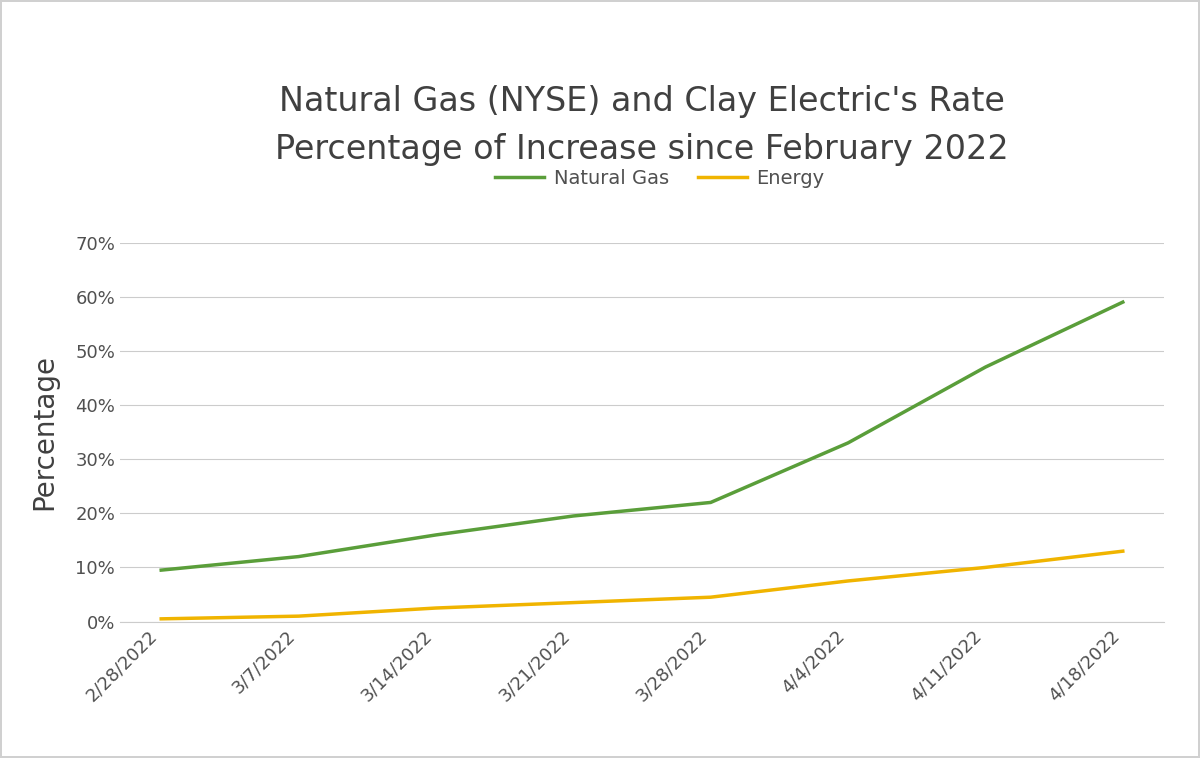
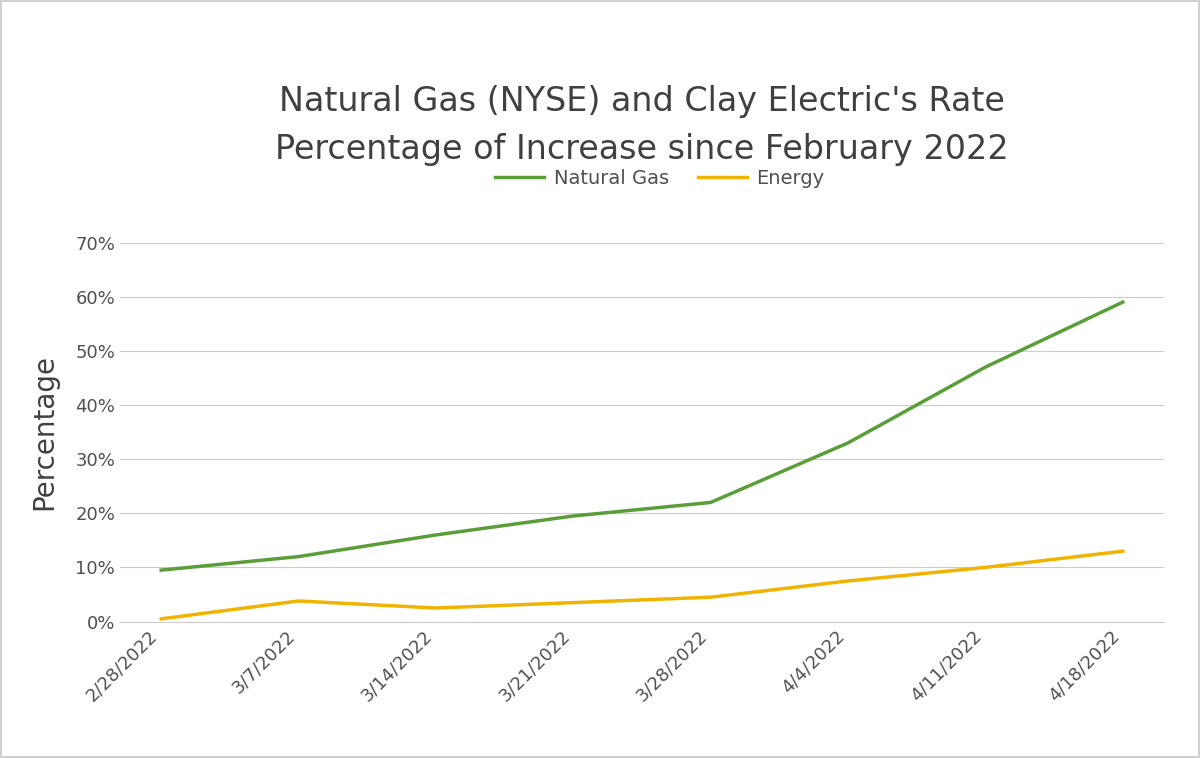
Energy/3/7/2022: 1.0% -> 3.8%
